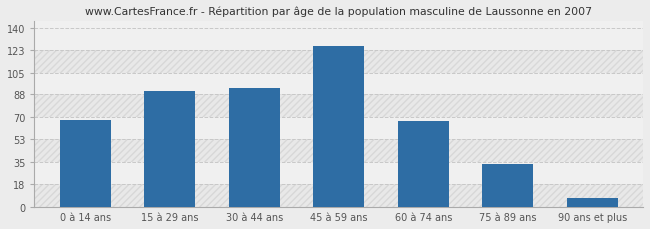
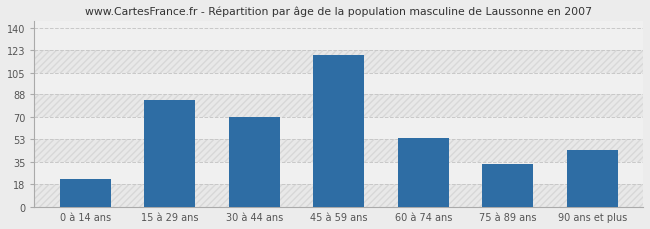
0 à 14 ans: 68 -> 22
15 à 29 ans: 91 -> 84
30 à 44 ans: 93 -> 70
45 à 59 ans: 126 -> 119
60 à 74 ans: 67 -> 54
90 ans et plus: 7 -> 45
